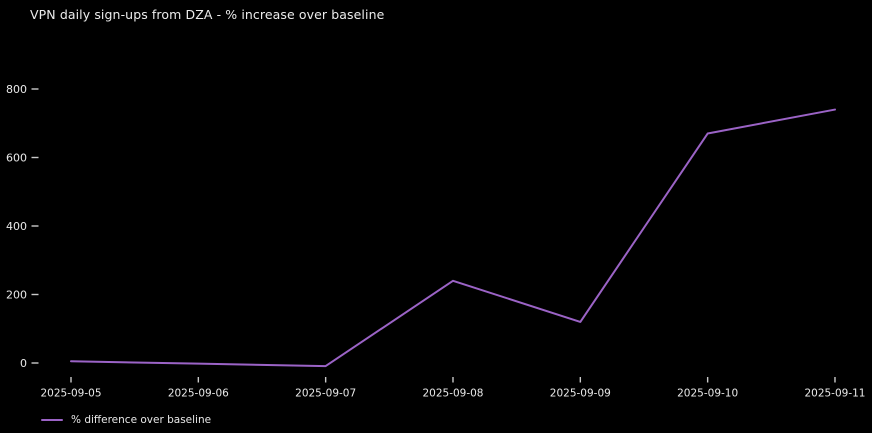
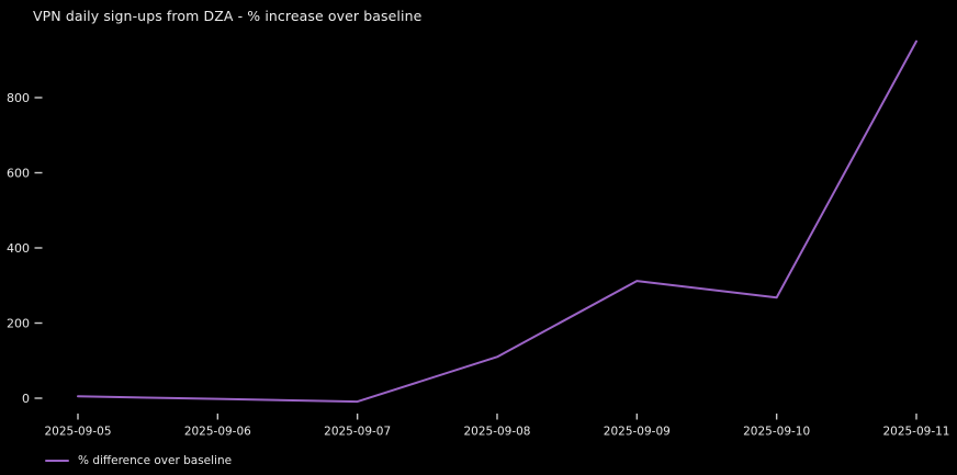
2025-09-08: 240 -> 110
2025-09-09: 120 -> 310
2025-09-10: 670 -> 270
2025-09-11: 740 -> 950
